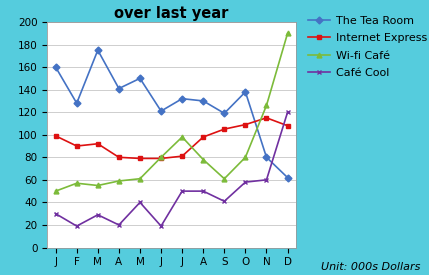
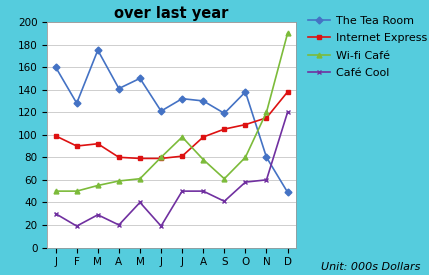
Wi-fi Café/F: 57 -> 50
Wi-fi Café/N: 126 -> 120
The Tea Room/D: 62 -> 49
Internet Express/D: 108 -> 138
